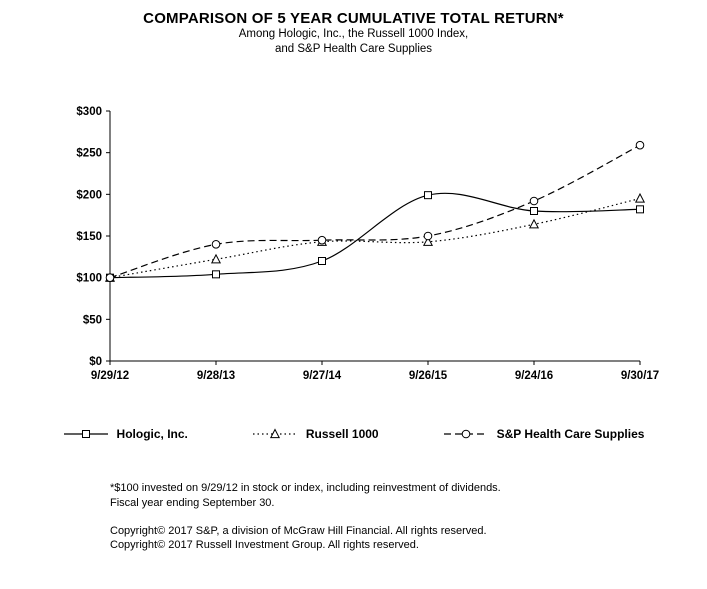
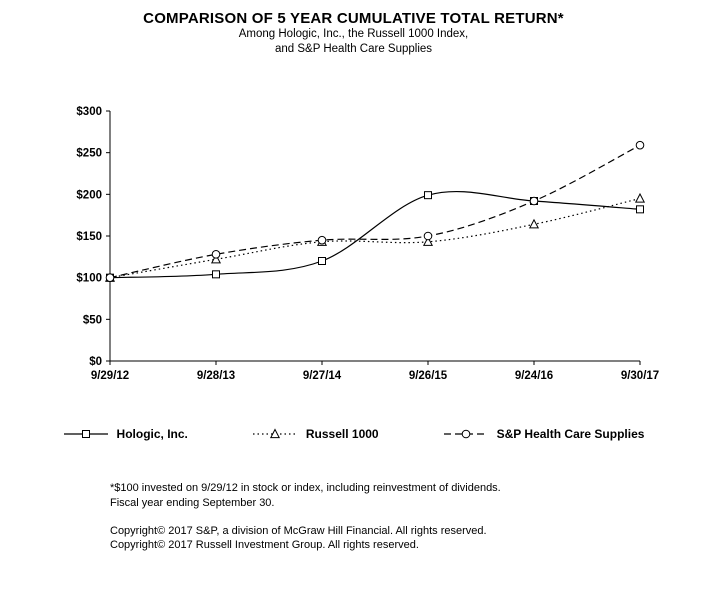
S&P Health Care Supplies/9/28/13: $140 -> $130
Hologic, Inc./9/24/16: $180 -> $190
